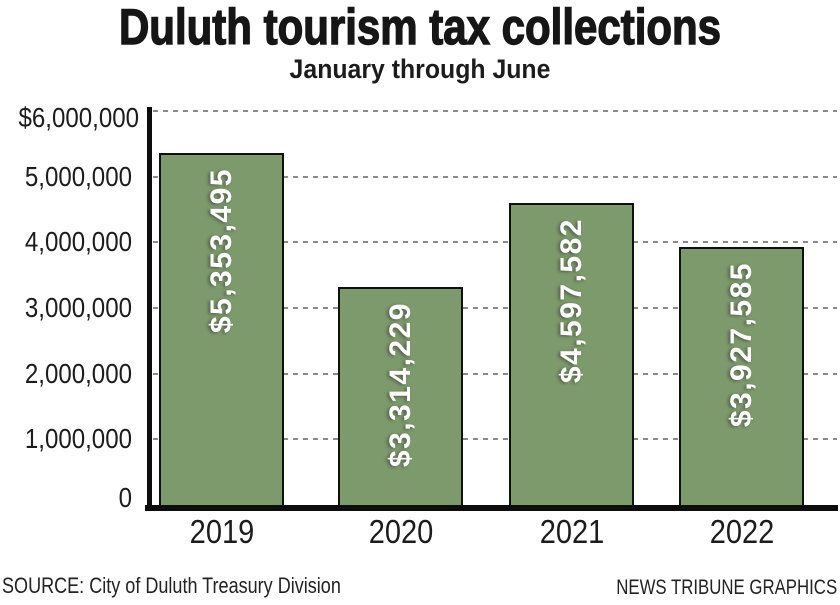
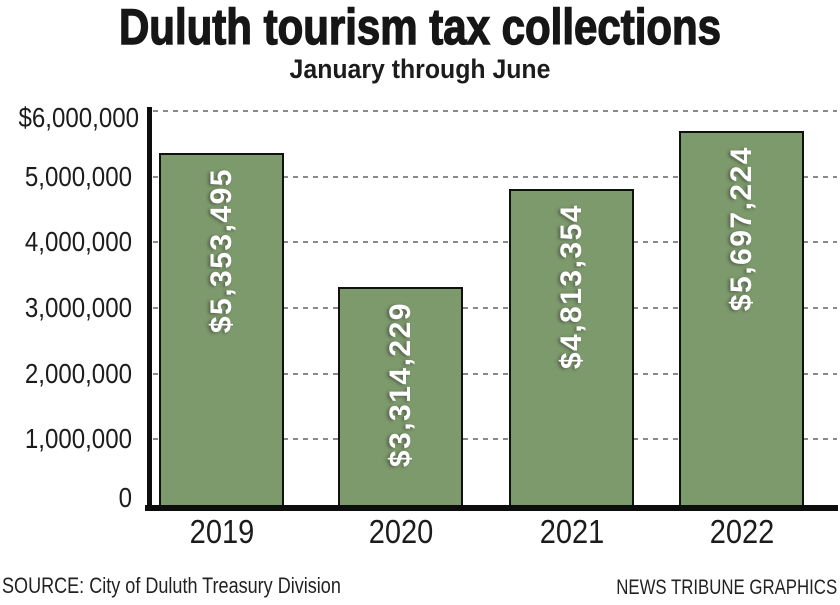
2021: $4,597,582 -> $4,813,354
2022: $3,927,585 -> $5,697,224
